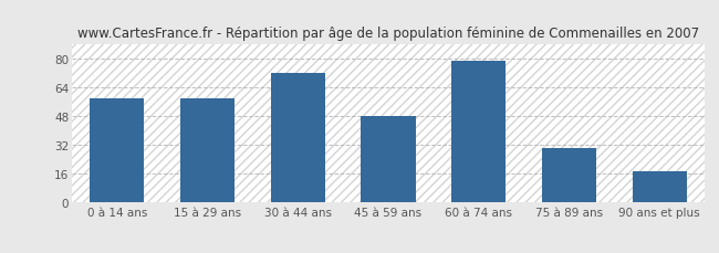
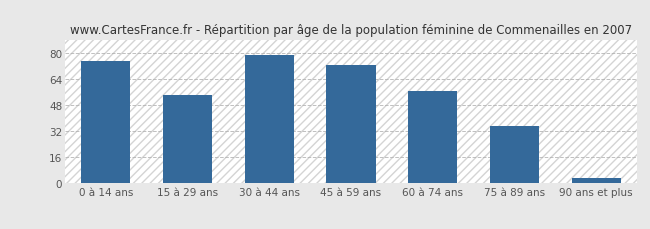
0 à 14 ans: 58 -> 75
15 à 29 ans: 58 -> 54
30 à 44 ans: 72 -> 79
45 à 59 ans: 48 -> 73
60 à 74 ans: 79 -> 57
75 à 89 ans: 30 -> 35
90 ans et plus: 17 -> 3
